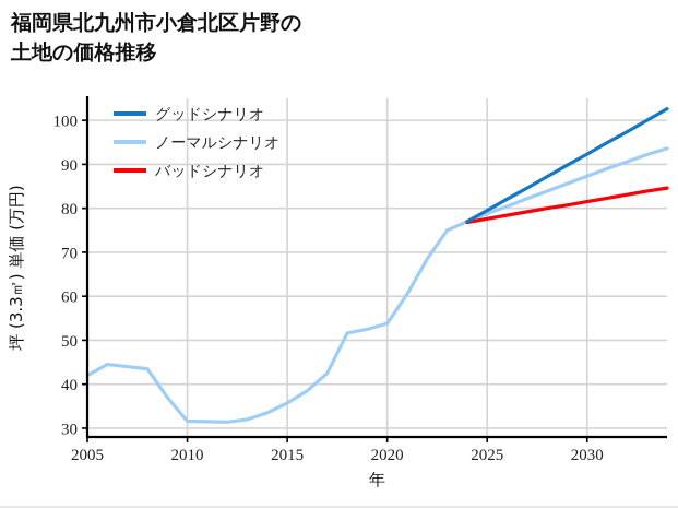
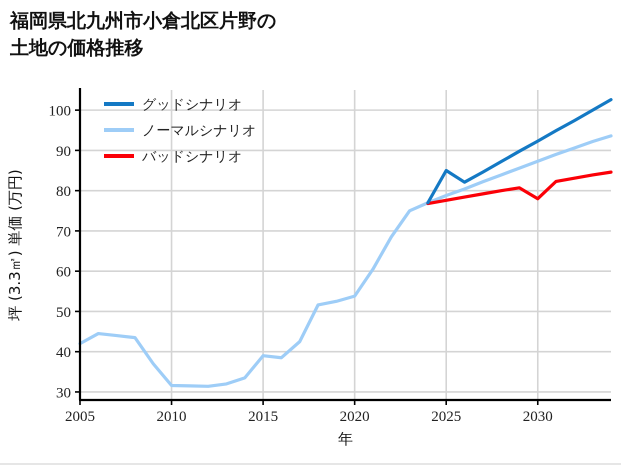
ノーマルシナリオ/2015: 36 -> 39
グッドシナリオ/2025: 80 -> 85
バッドシナリオ/2030: 82 -> 78
